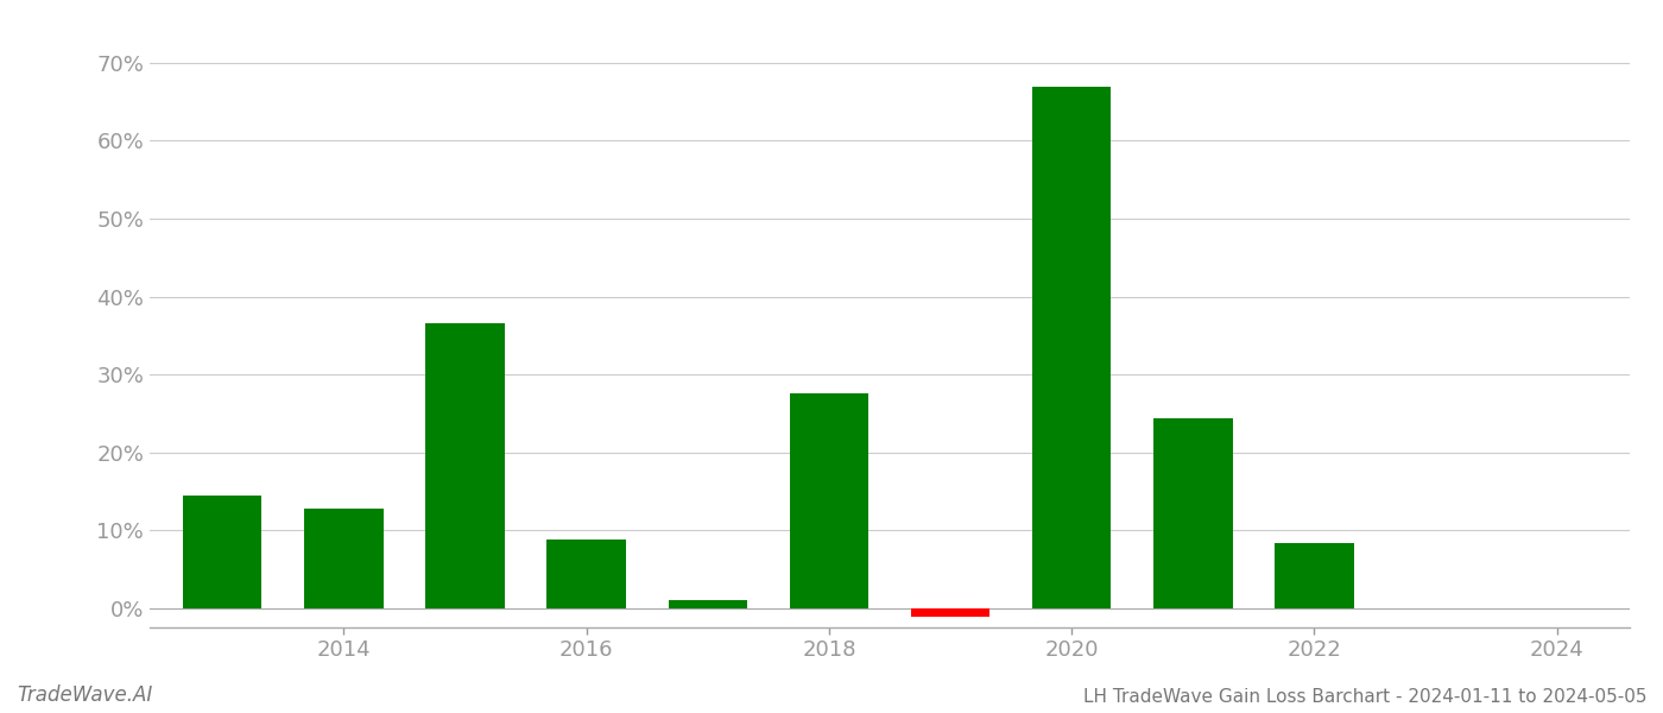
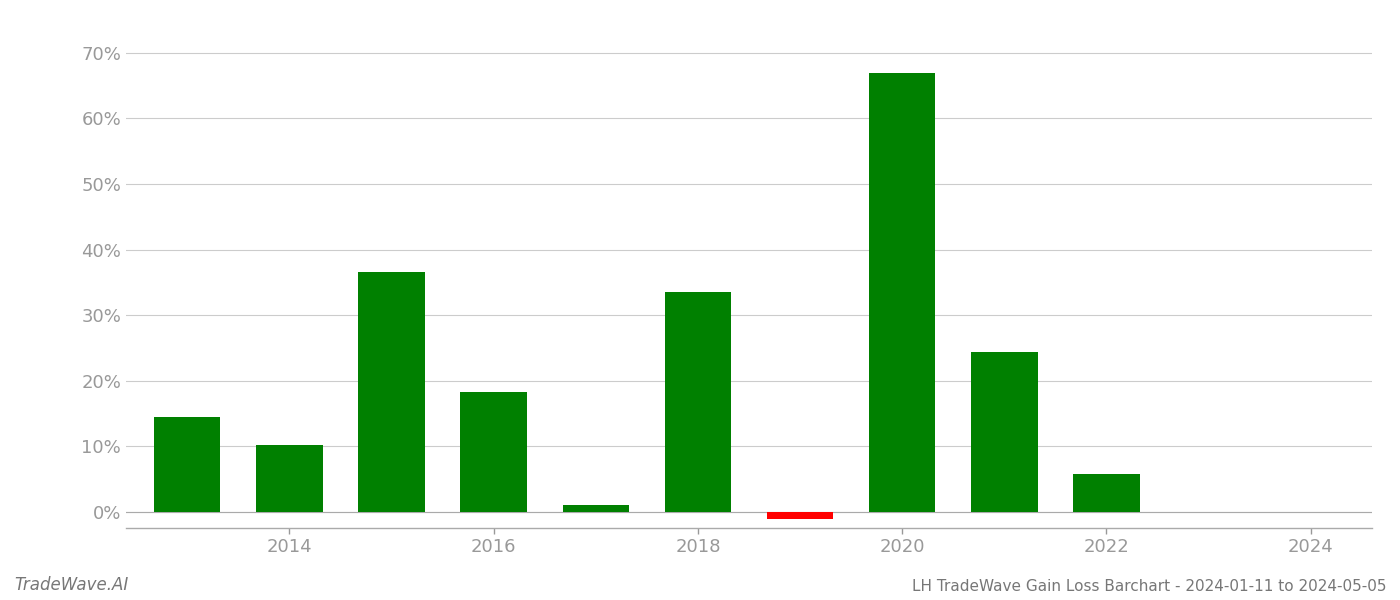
2014: 12.8% -> 10.1%
2016: 8.8% -> 18.2%
2018: 27.6% -> 33.5%
2022: 8.4% -> 5.8%
